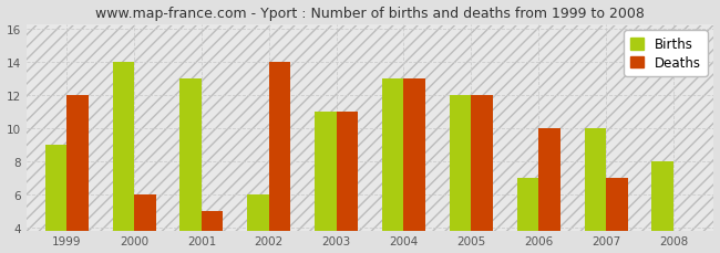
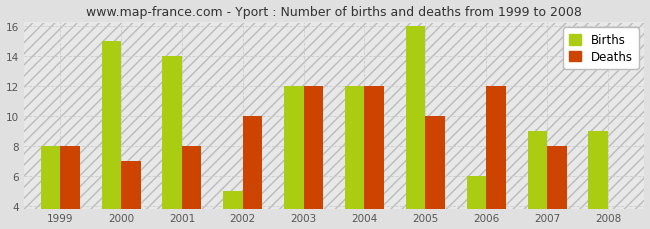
Births/1999: 9 -> 8
Deaths/1999: 12 -> 8
Births/2000: 14 -> 15
Deaths/2000: 6 -> 7
Births/2001: 13 -> 14
Deaths/2001: 5 -> 8
Births/2002: 6 -> 5
Deaths/2002: 14 -> 10
Births/2003: 11 -> 12
Deaths/2003: 11 -> 12
Births/2004: 13 -> 12
Deaths/2004: 13 -> 12
Births/2005: 12 -> 16
Deaths/2005: 12 -> 10
Births/2006: 7 -> 6
Deaths/2006: 10 -> 12
Births/2007: 10 -> 9
Deaths/2007: 7 -> 8
Births/2008: 8 -> 9
